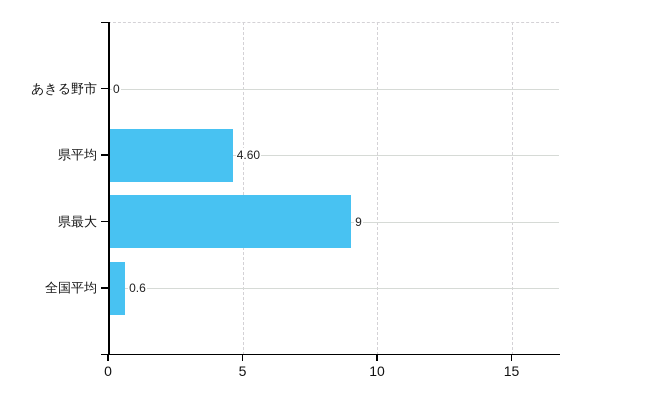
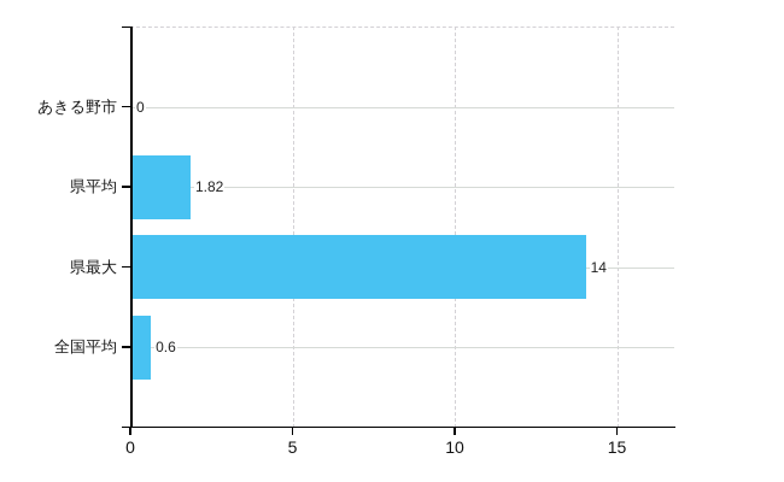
県平均: 4.60 -> 1.82
県最大: 9 -> 14
